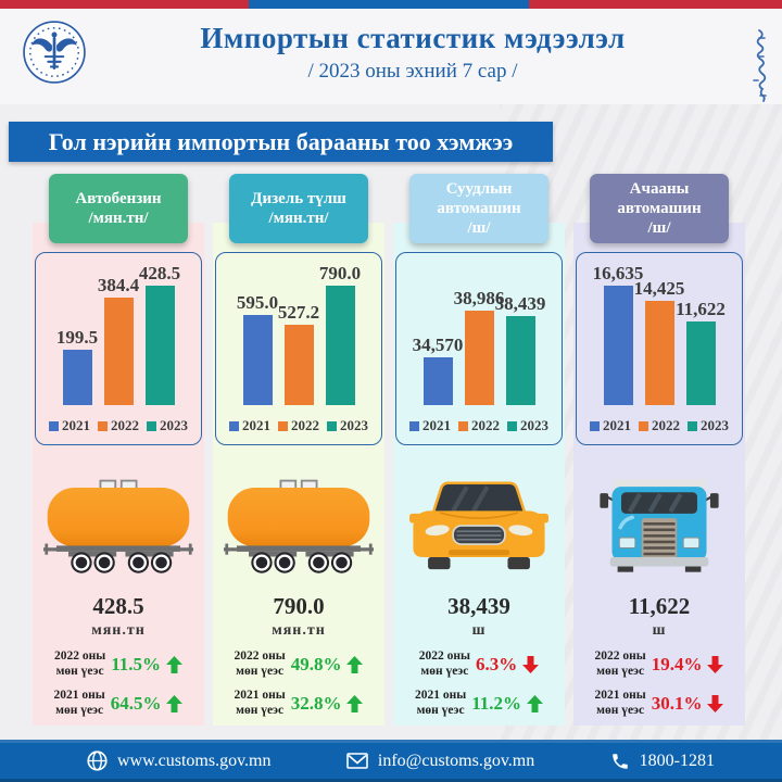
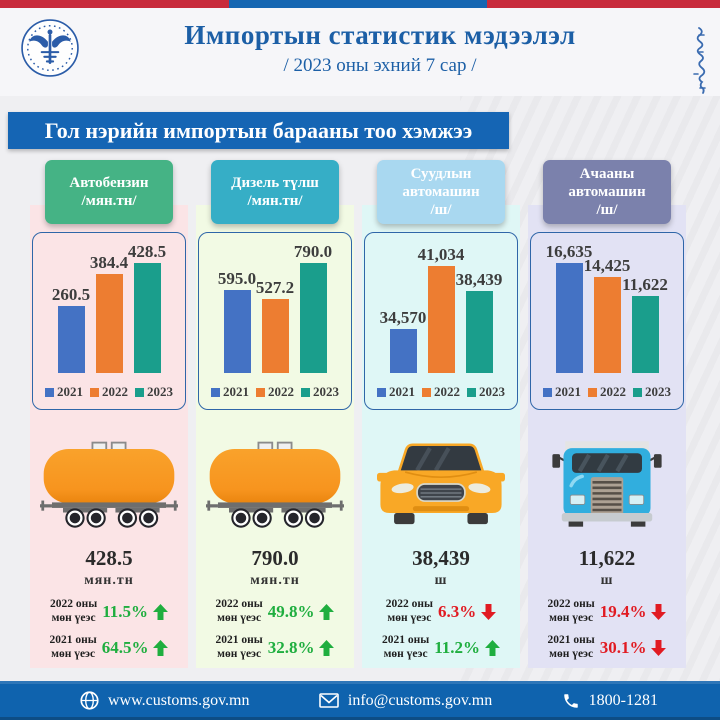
Автобензин /мян.тн//2021: 199.5 -> 260.5
Суудлын автомашин /ш//2022: 38,986 -> 41,034
